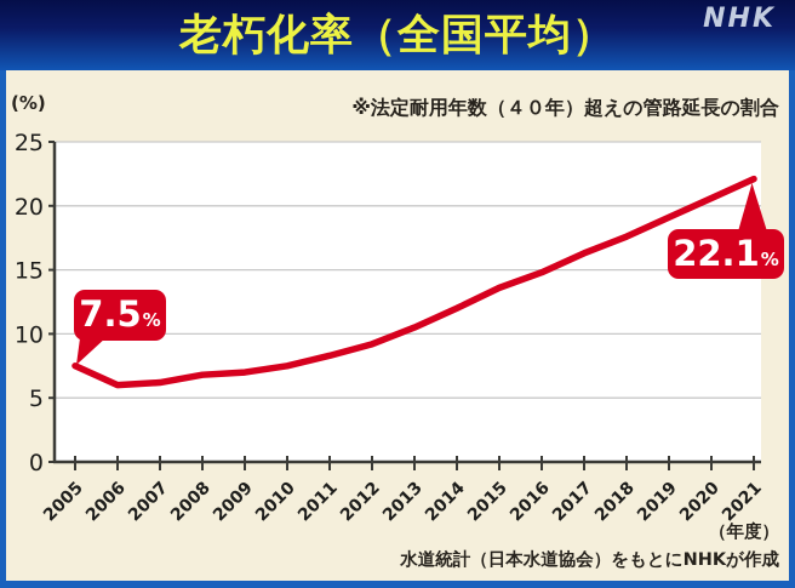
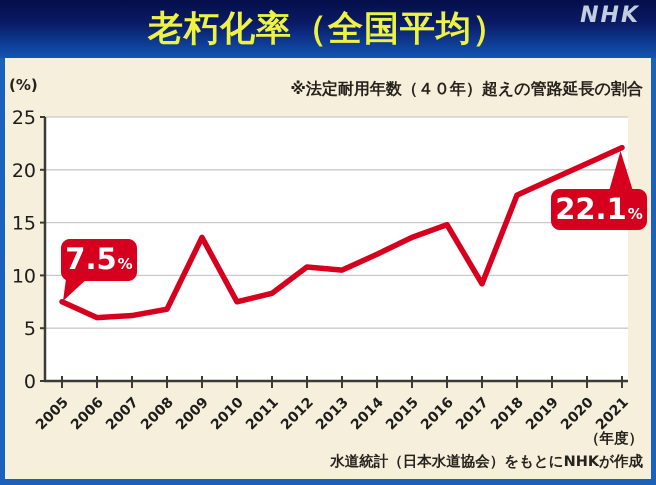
2009: 7.0 -> 13.6
2012: 9.2 -> 10.8
2017: 16.3 -> 9.2
